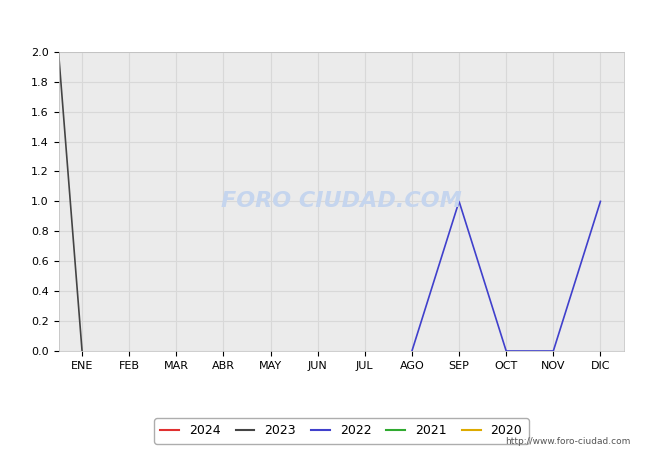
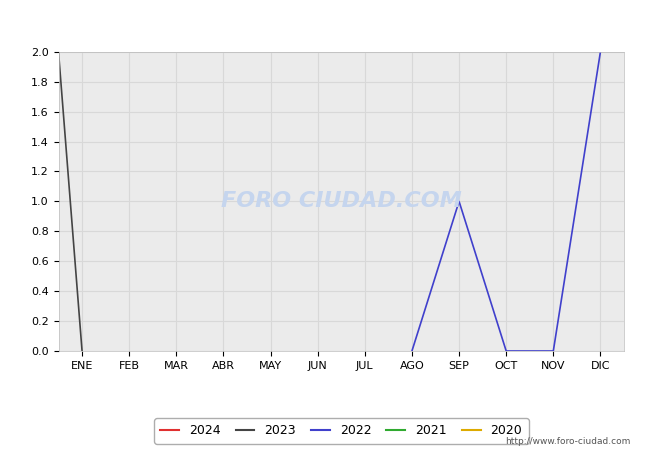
DIC: 1 -> 2
